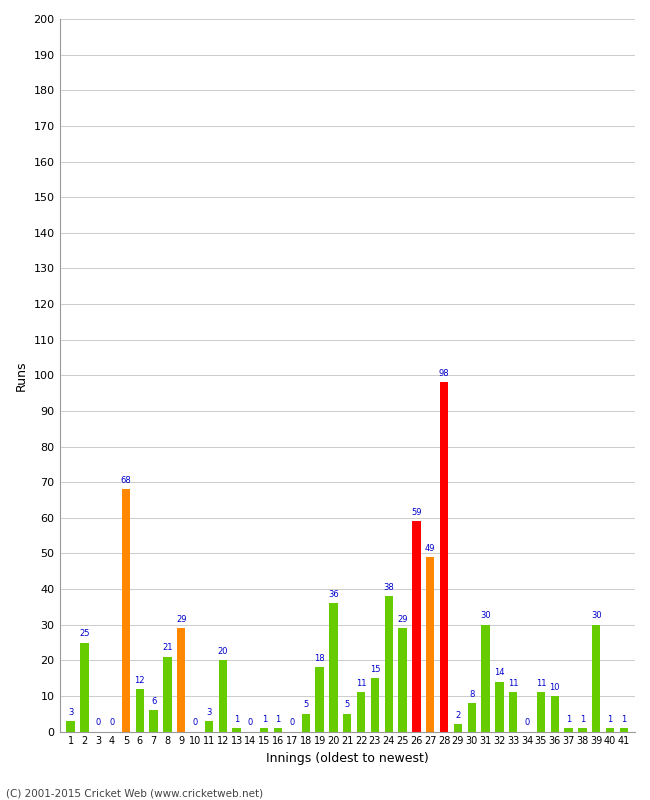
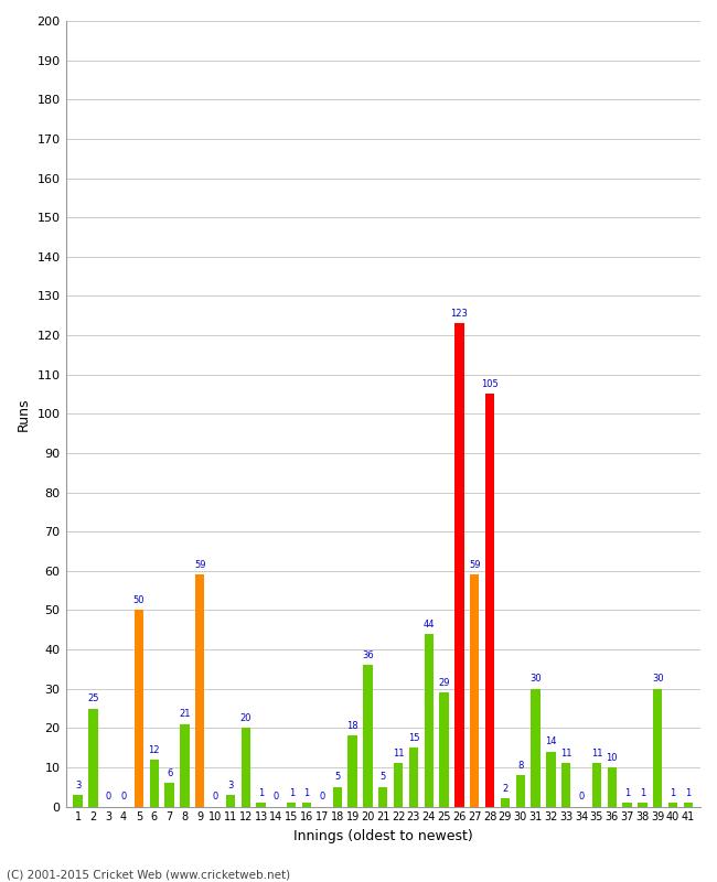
5: 68 -> 50
9: 29 -> 59
24: 38 -> 44
26: 59 -> 123
27: 49 -> 59
28: 98 -> 105
